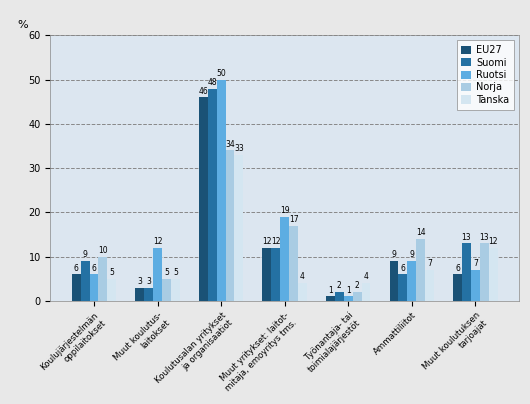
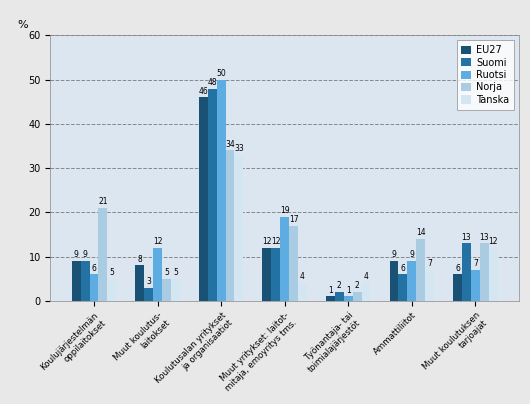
EU27/Koulujärjestelmän oppilaitokset: 6 -> 9
Norja/Koulujärjestelmän oppilaitokset: 10 -> 21
EU27/Muut koulutus- laitokset: 3 -> 8
